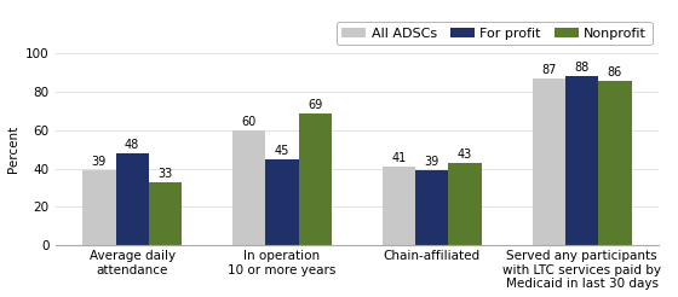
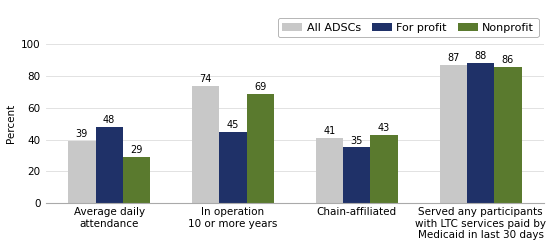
Nonprofit/Average daily attendance: 33 -> 29
All ADSCs/In operation 10 or more years: 60 -> 74
For profit/Chain-affiliated: 39 -> 35
